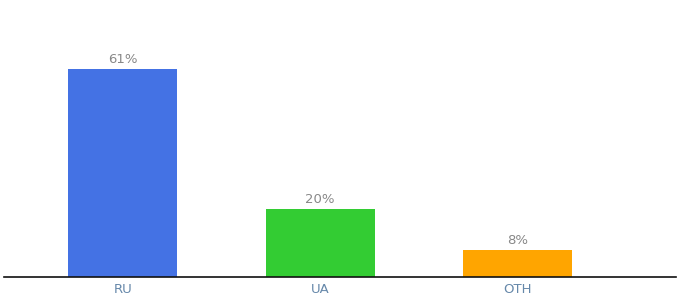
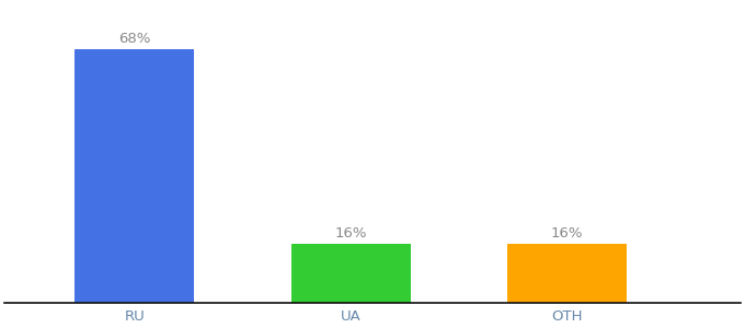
RU: 61% -> 68%
UA: 20% -> 16%
OTH: 8% -> 16%
